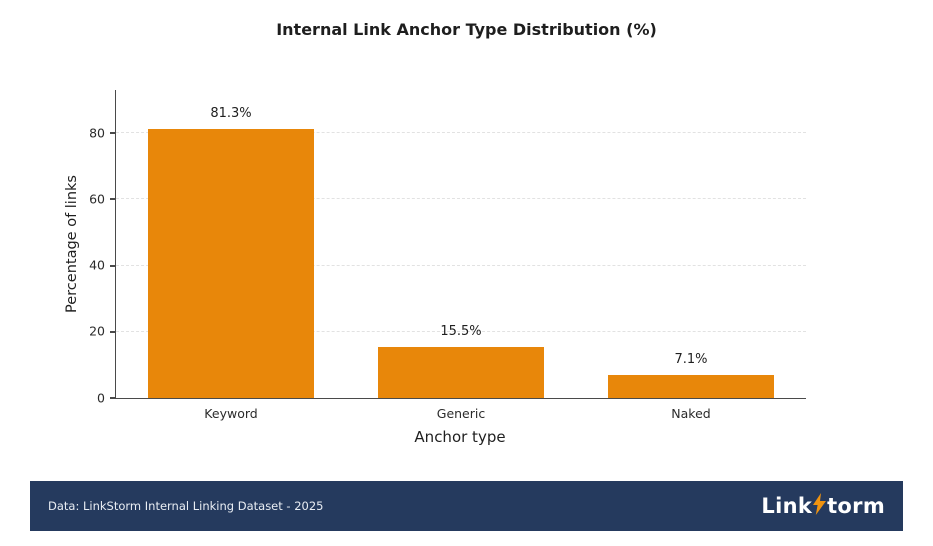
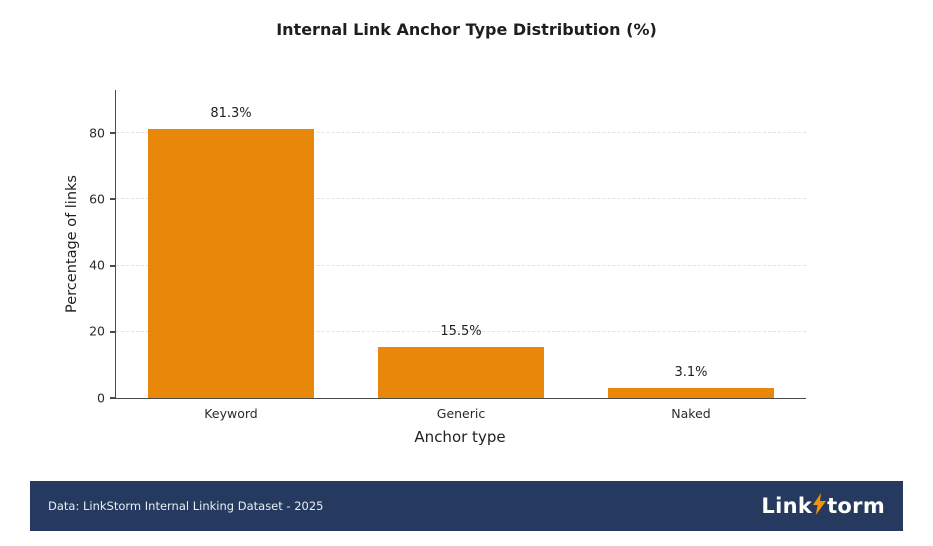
Naked: 7.1% -> 3.1%
